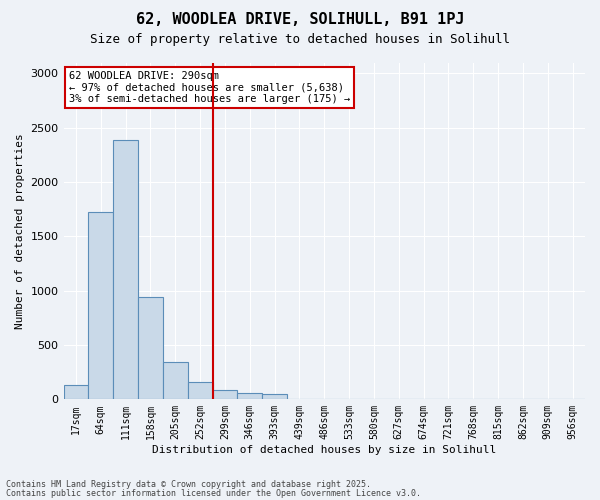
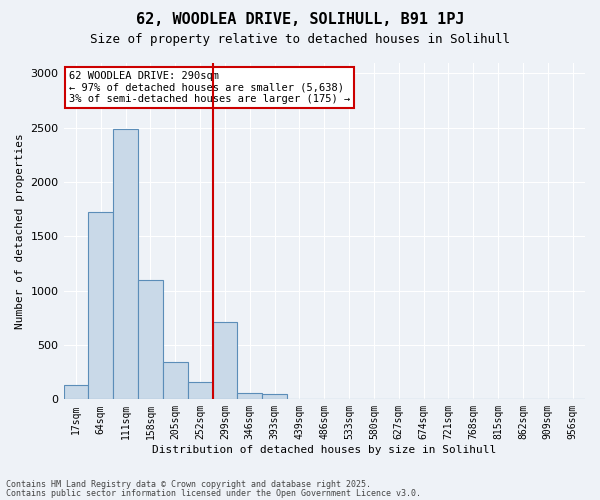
111sqm: 2390 -> 2490
158sqm: 940 -> 1100
299sqm: 90 -> 710
